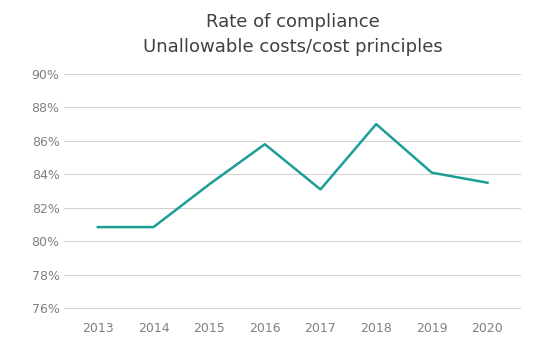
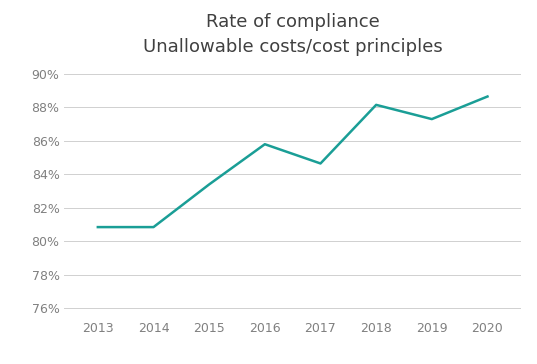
2017: 83.1% -> 84.7%
2018: 87.0% -> 88.1%
2019: 84.1% -> 87.3%
2020: 83.5% -> 88.6%
